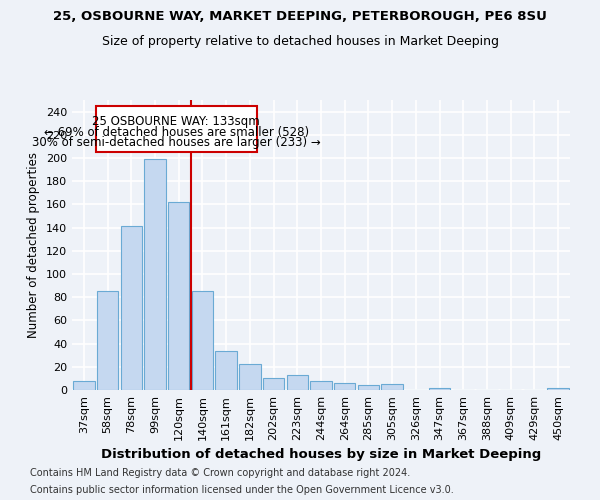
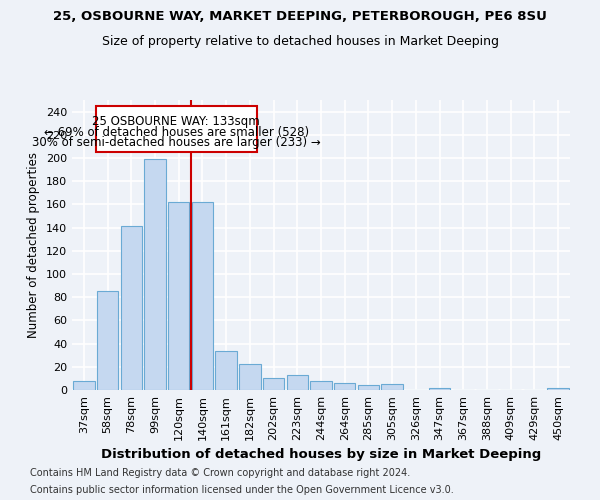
140sqm: 85 -> 162
